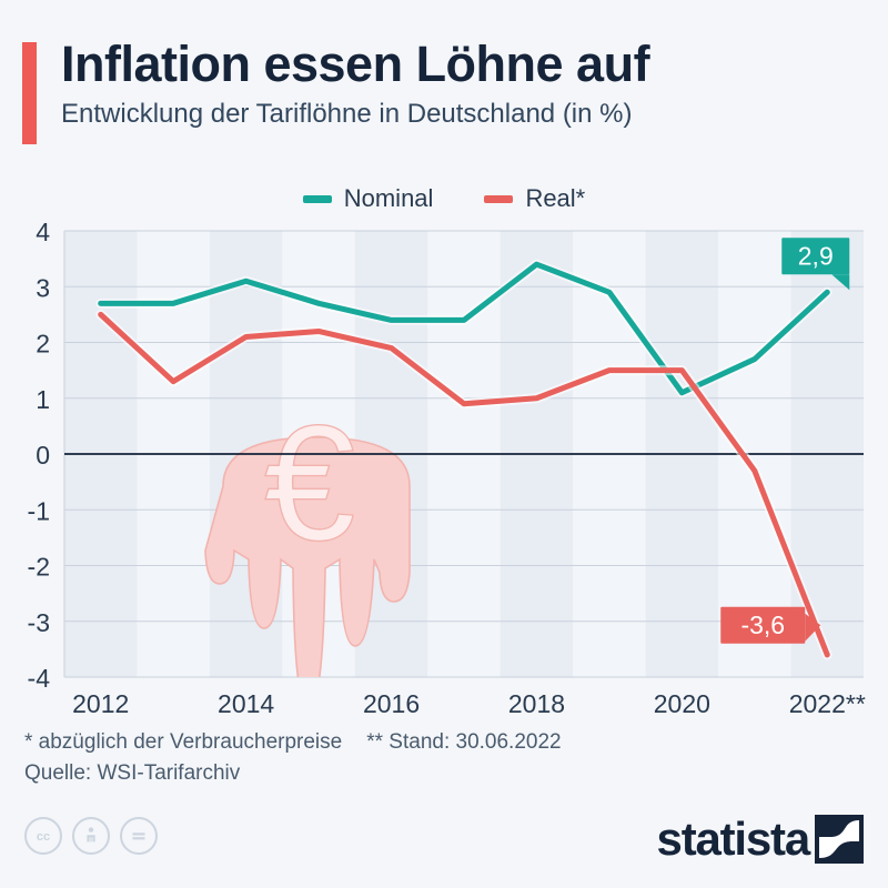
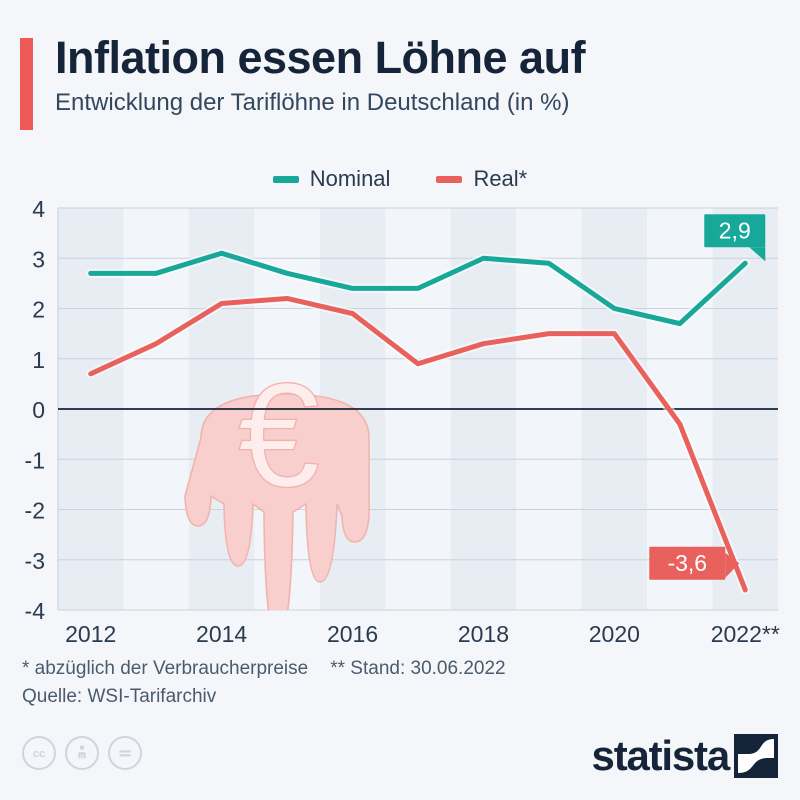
Real*/2012: 2.5 -> 0.7
Nominal/2018: 3.4 -> 3.0
Real*/2018: 1.0 -> 1.3
Nominal/2020: 1.1 -> 2.0
